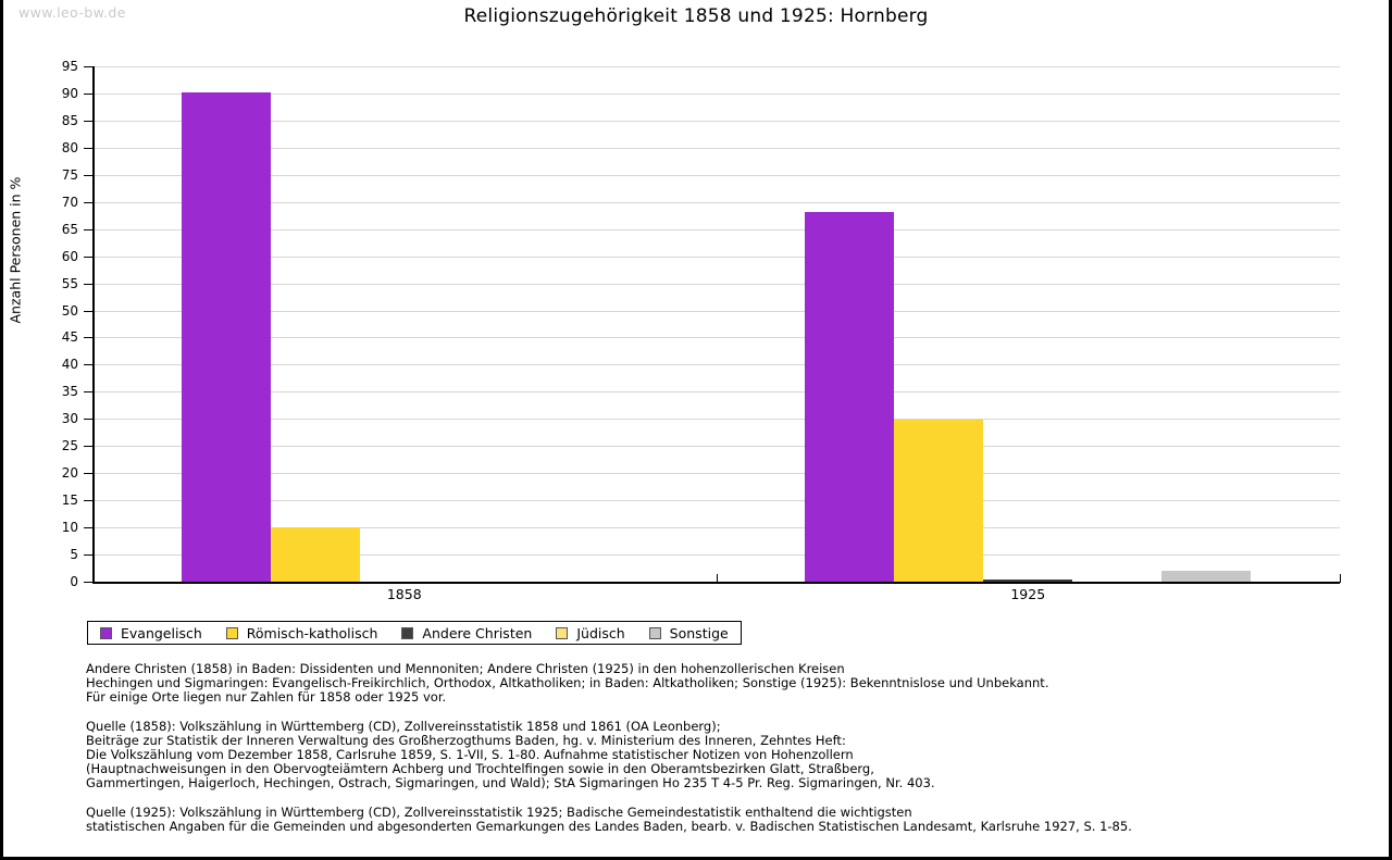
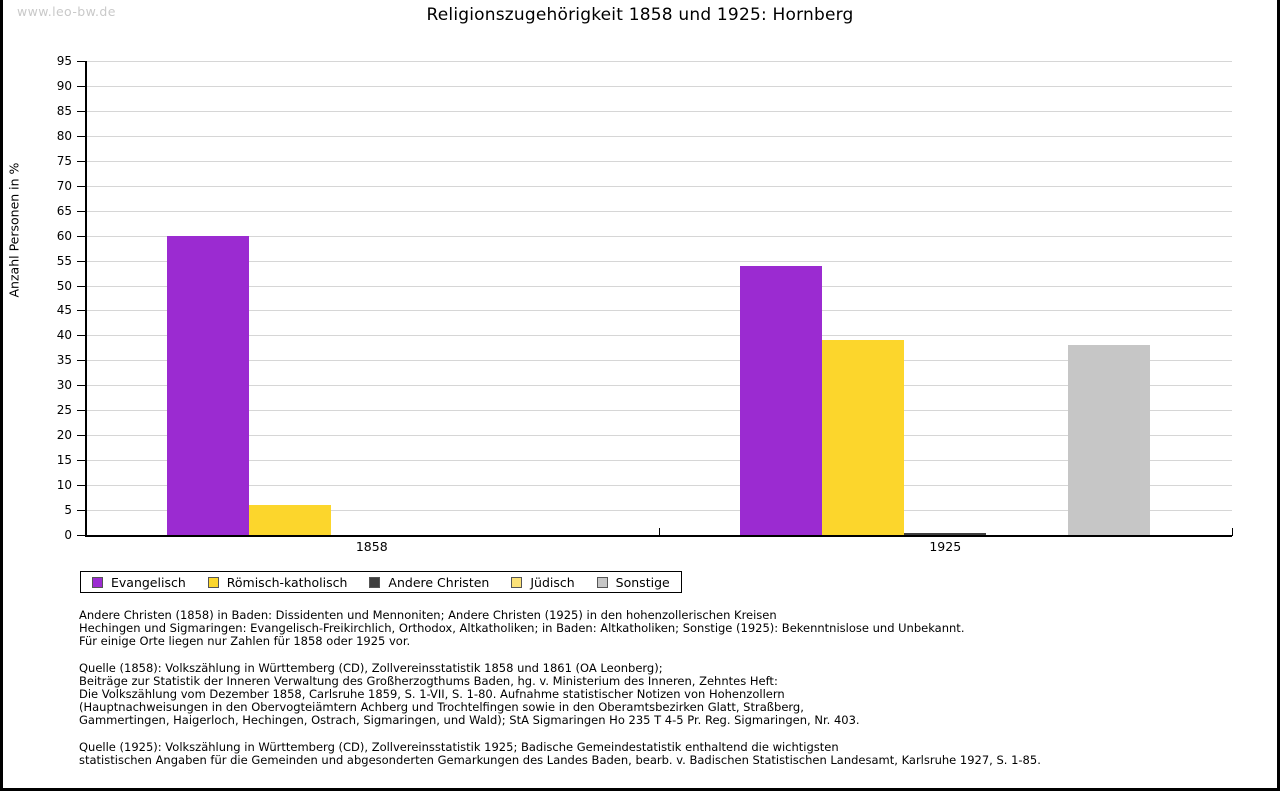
Evangelisch/1858: 90 -> 60
Römisch-katholisch/1858: 10 -> 6
Evangelisch/1925: 68 -> 54
Römisch-katholisch/1925: 30 -> 39
Sonstige/1925: 2 -> 38
